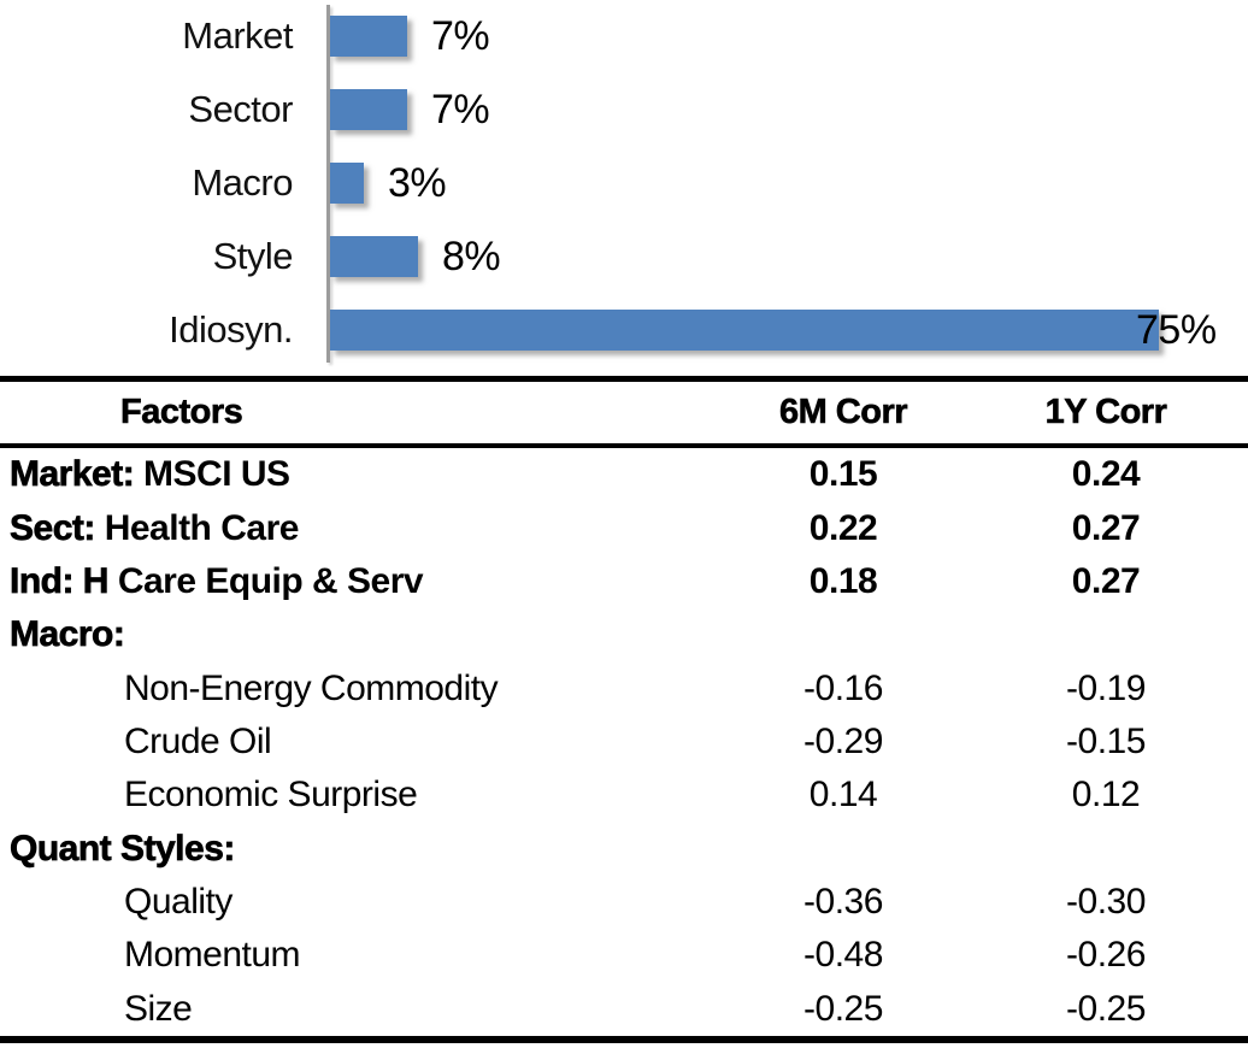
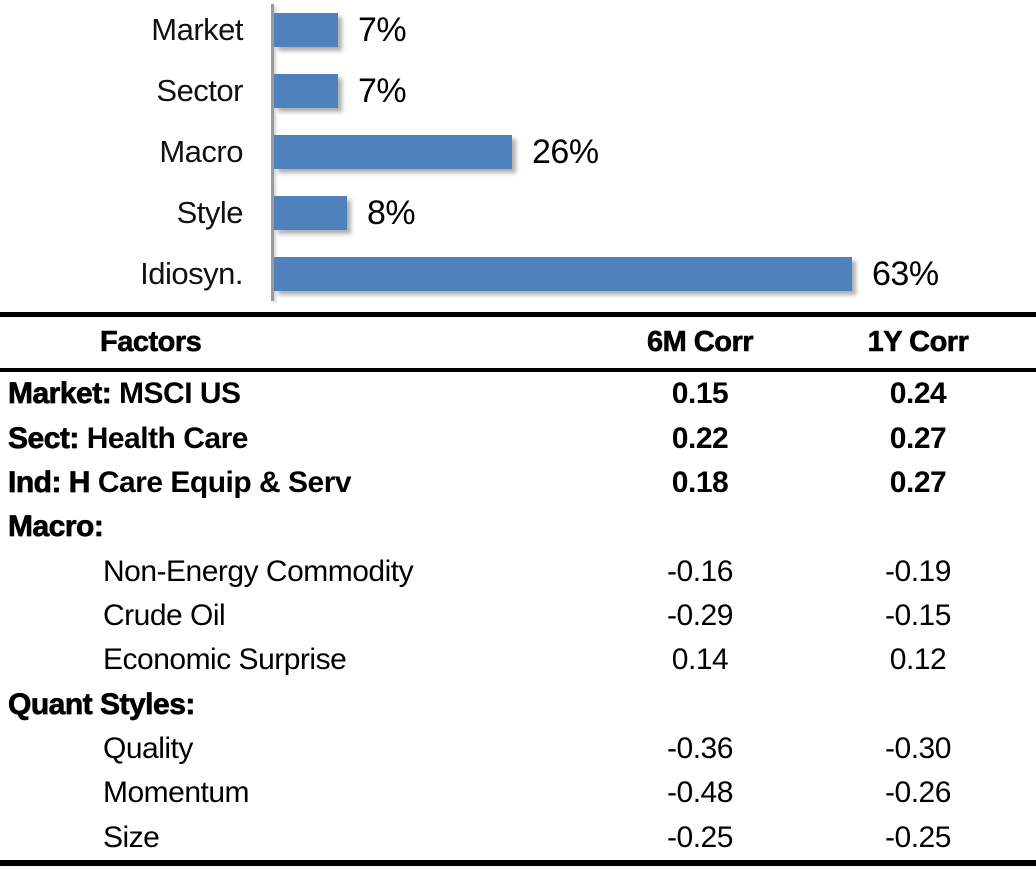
Macro: 3% -> 26%
Idiosyn.: 75% -> 63%
